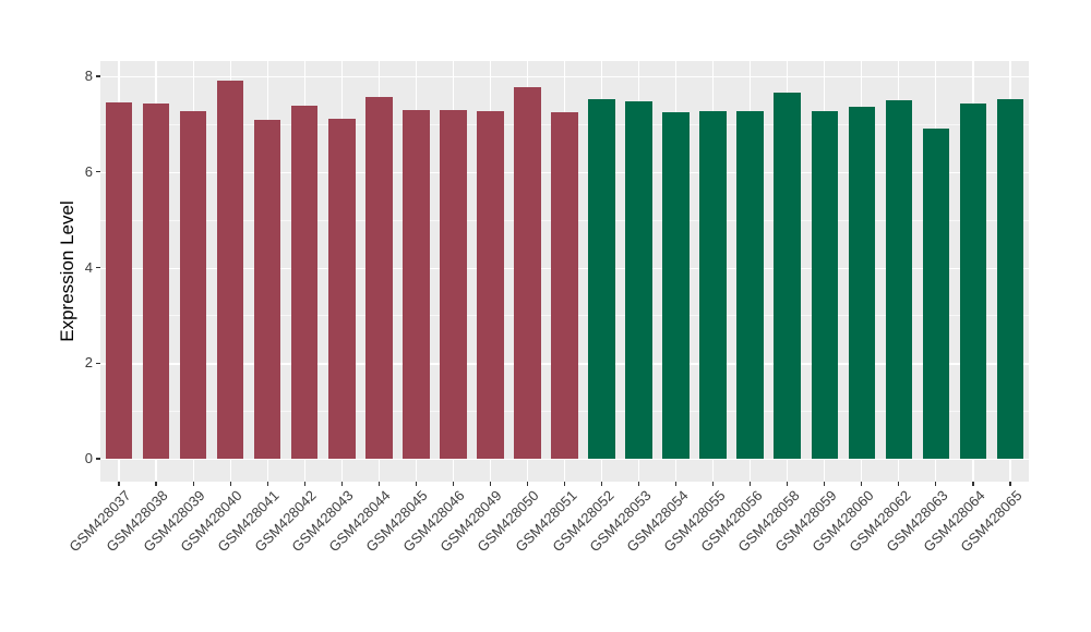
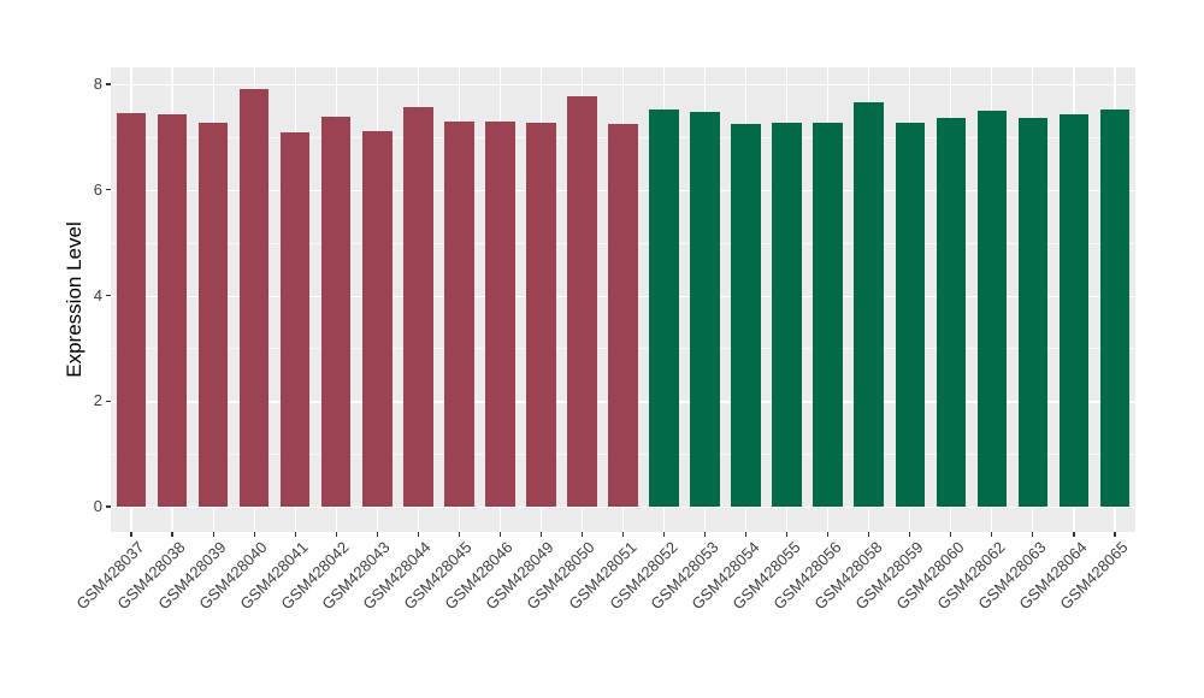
GSM428063: 6.9 -> 7.4
